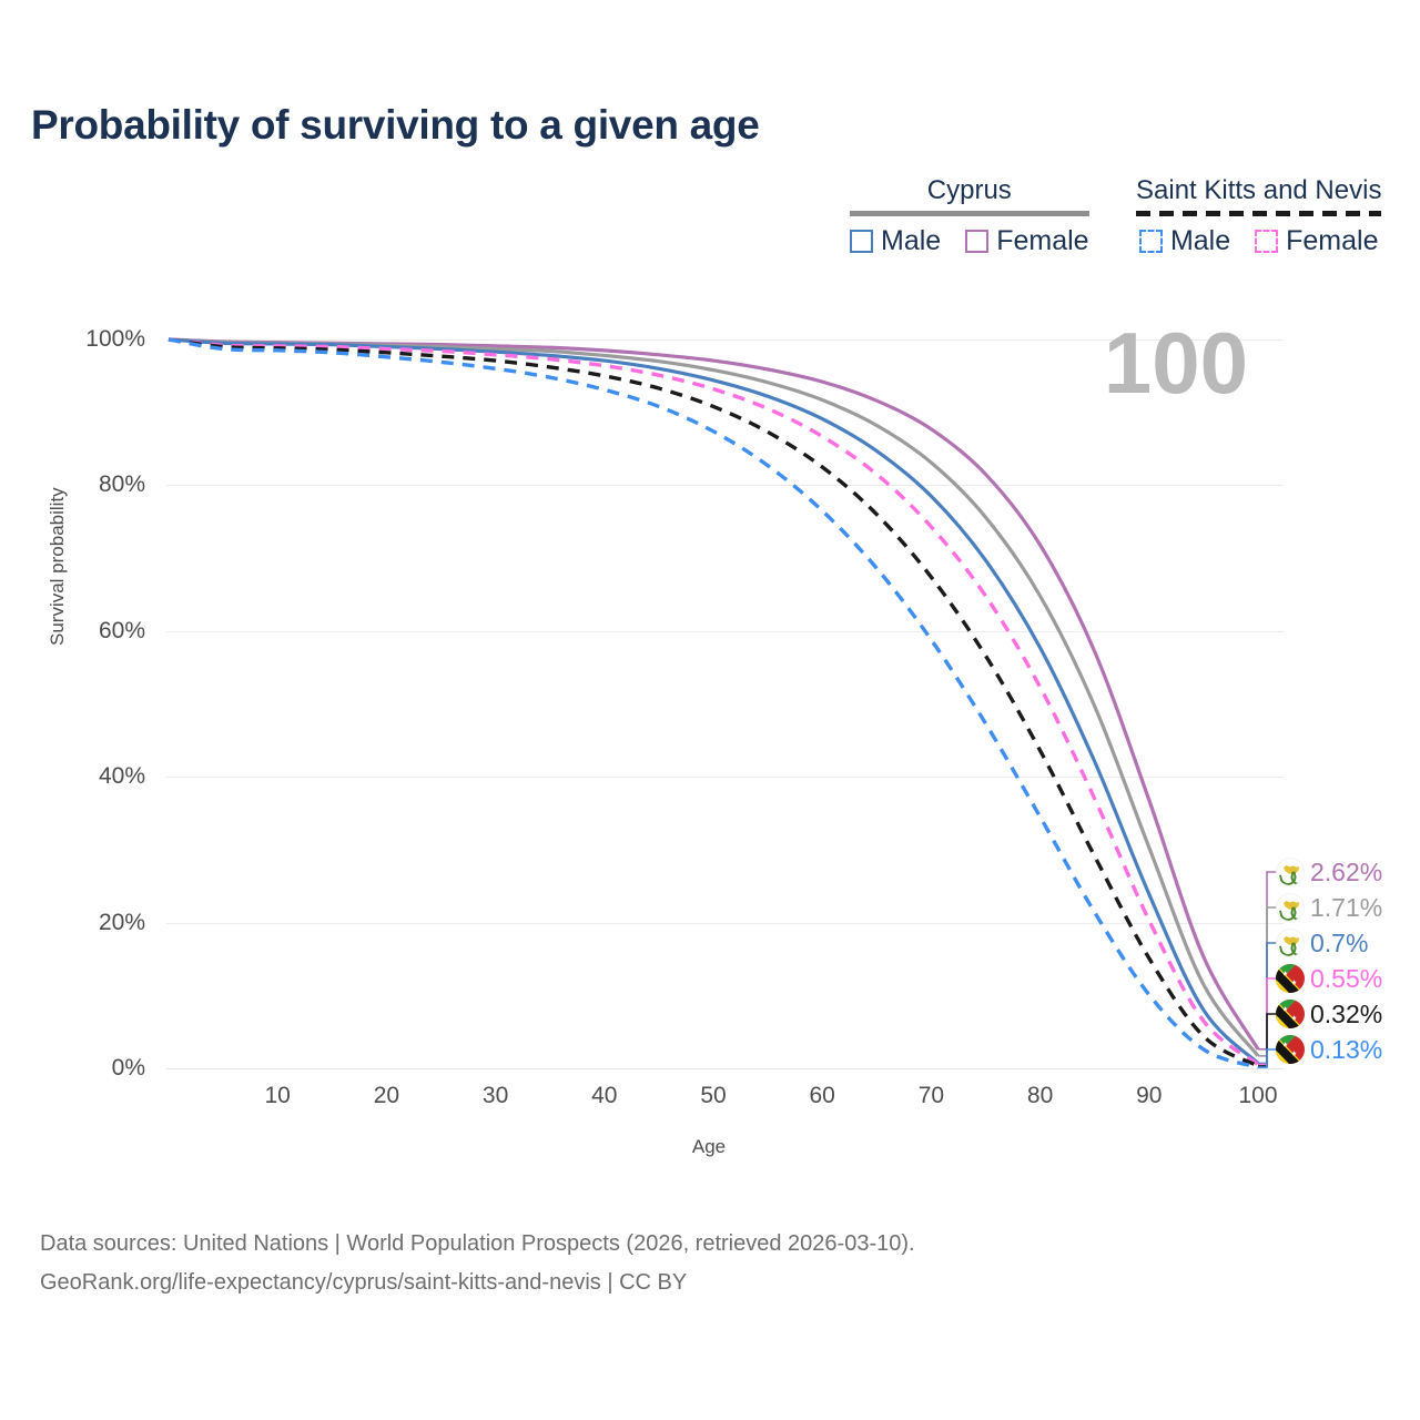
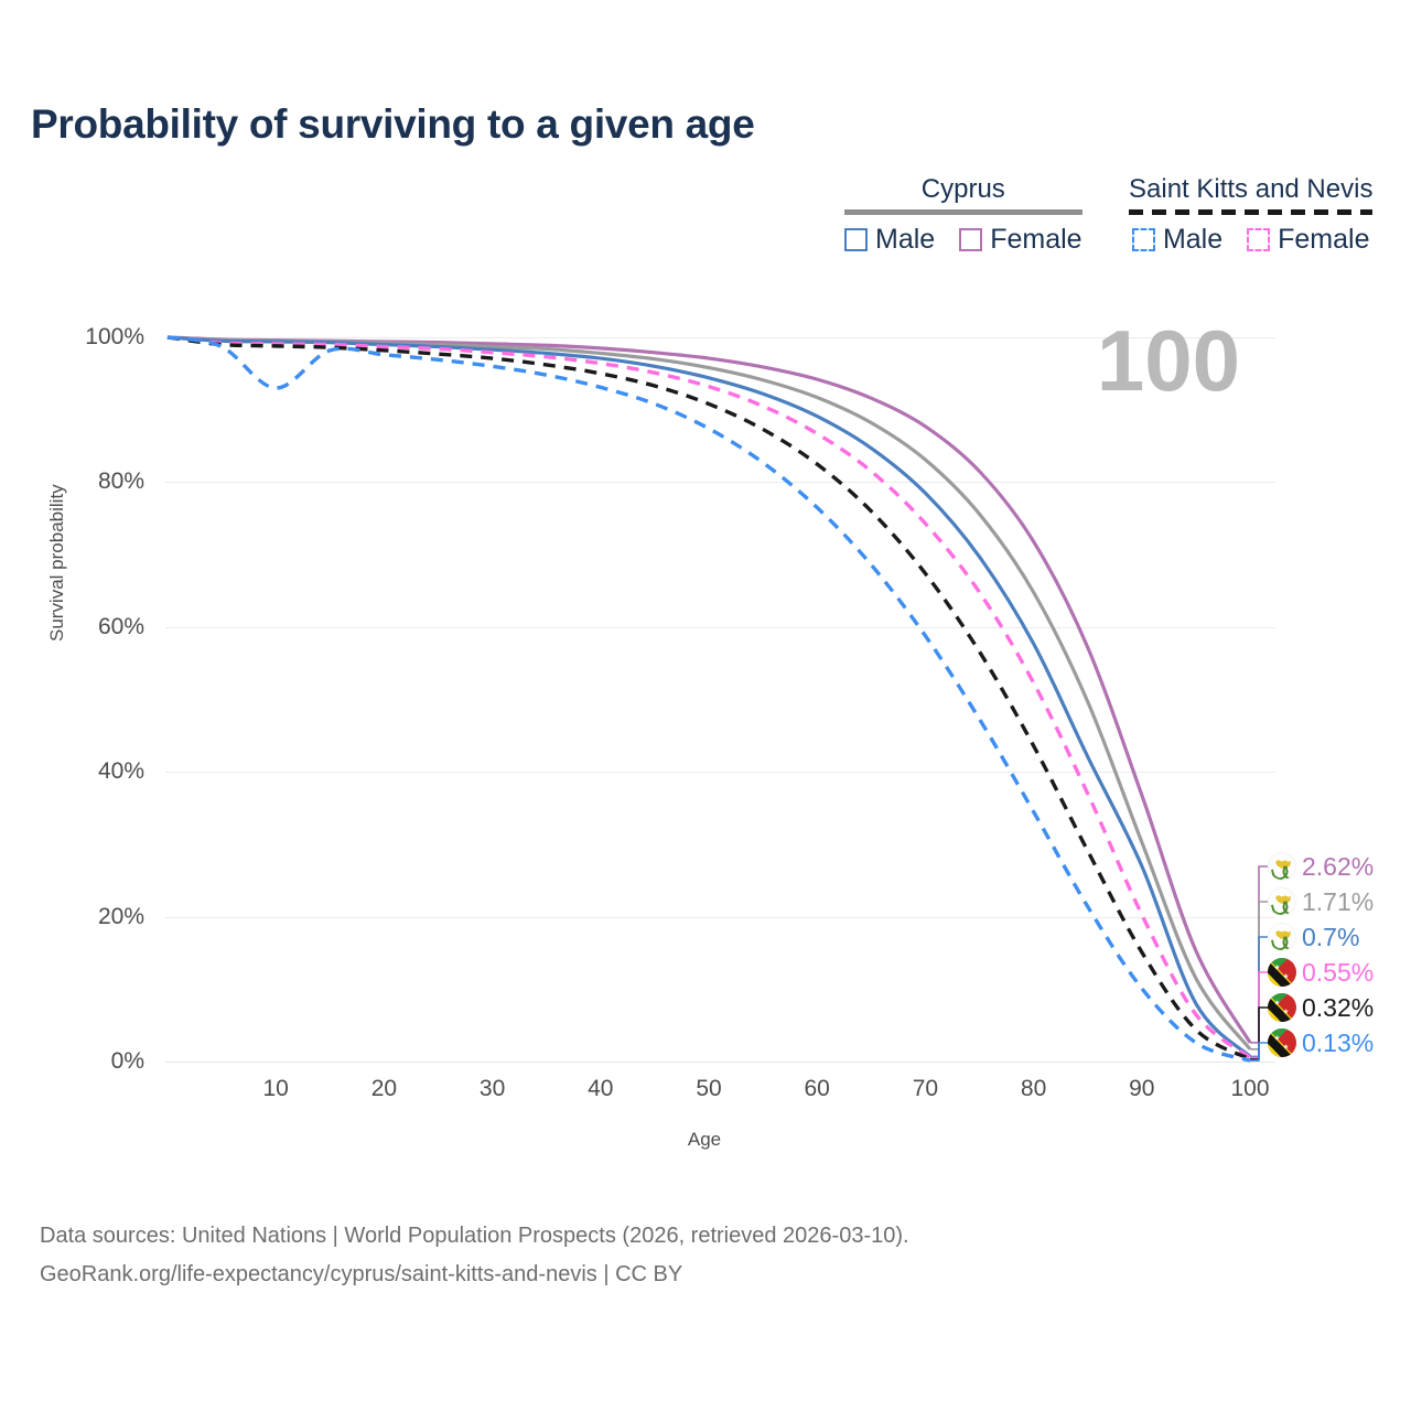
Saint Kitts and Nevis Male/10: 98% -> 93%
Cyprus Male/90: 24% -> 27%
